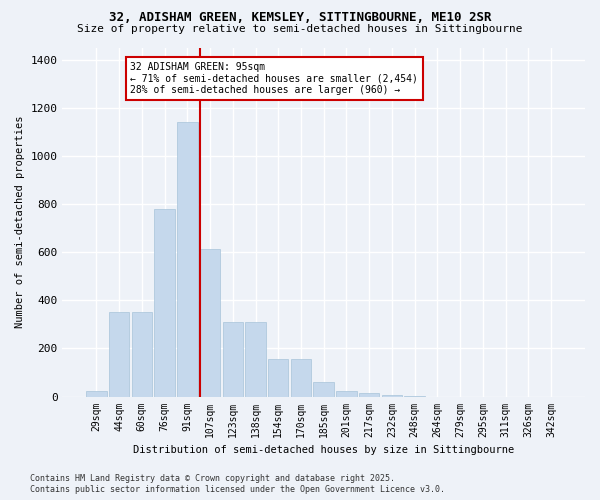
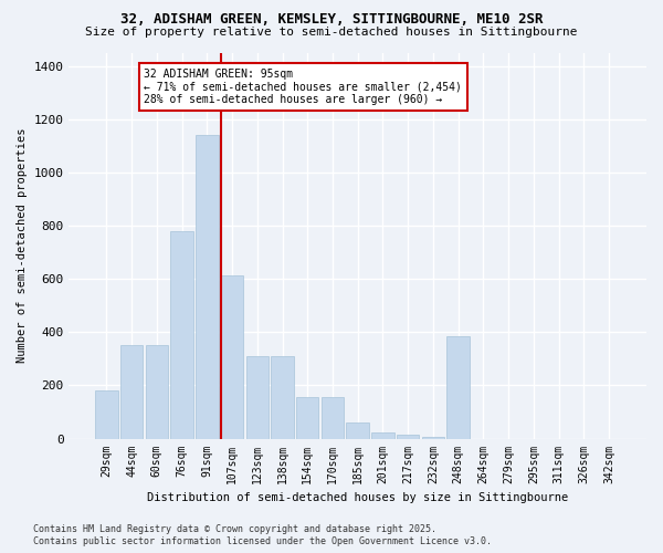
29sqm: 25 -> 180
248sqm: 3 -> 385
